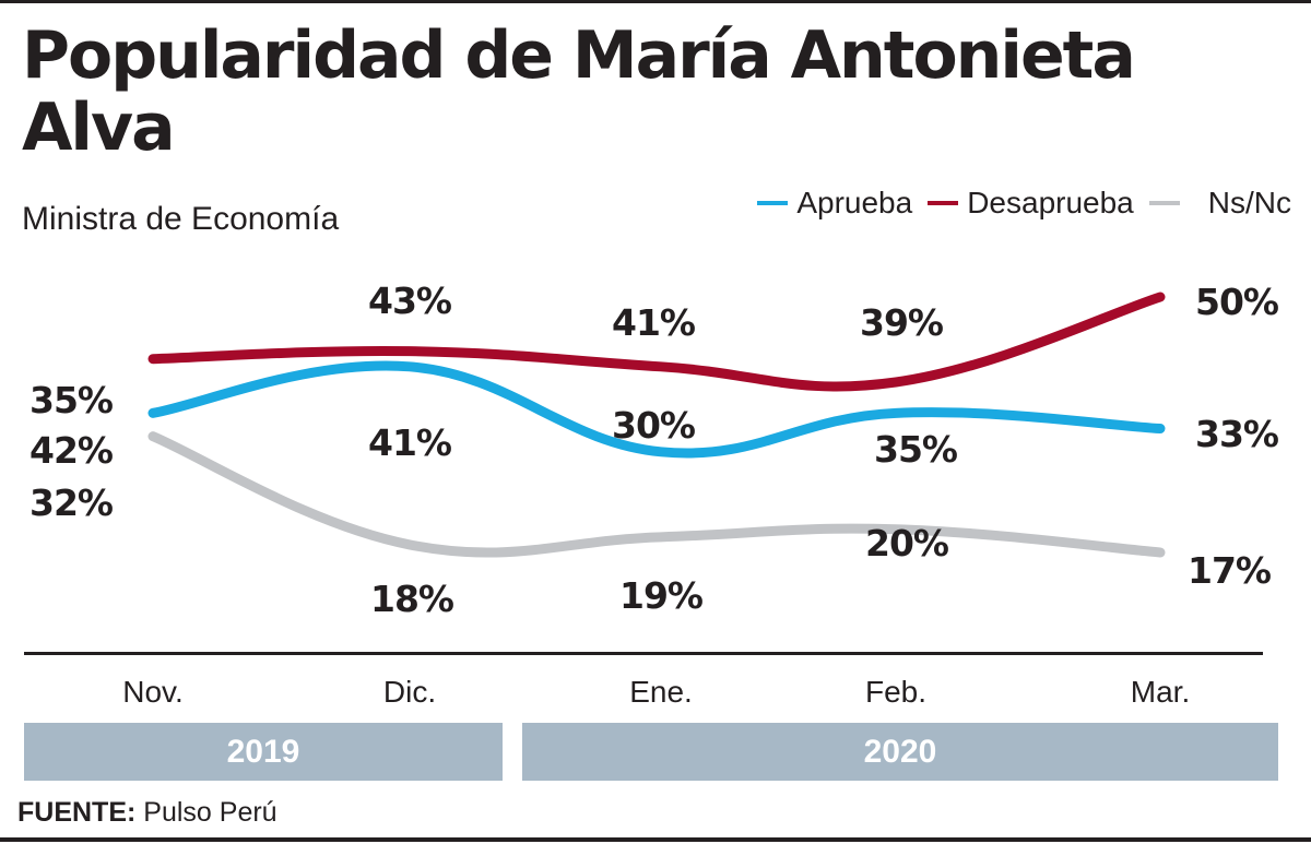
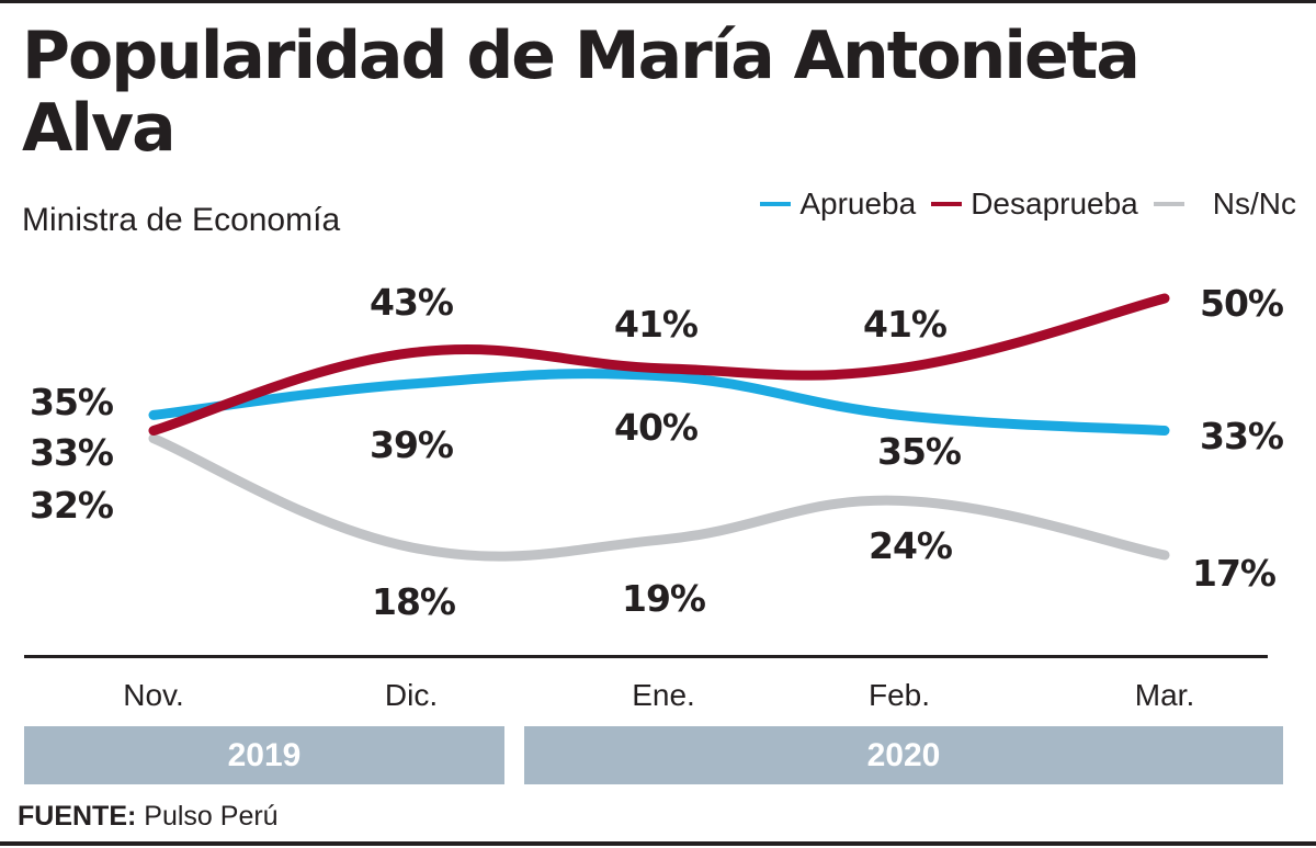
Desaprueba/Nov.: 42% -> 33%
Aprueba/Dic.: 41% -> 39%
Aprueba/Ene.: 30% -> 40%
Desaprueba/Feb.: 39% -> 41%
Ns/Nc/Feb.: 20% -> 24%
